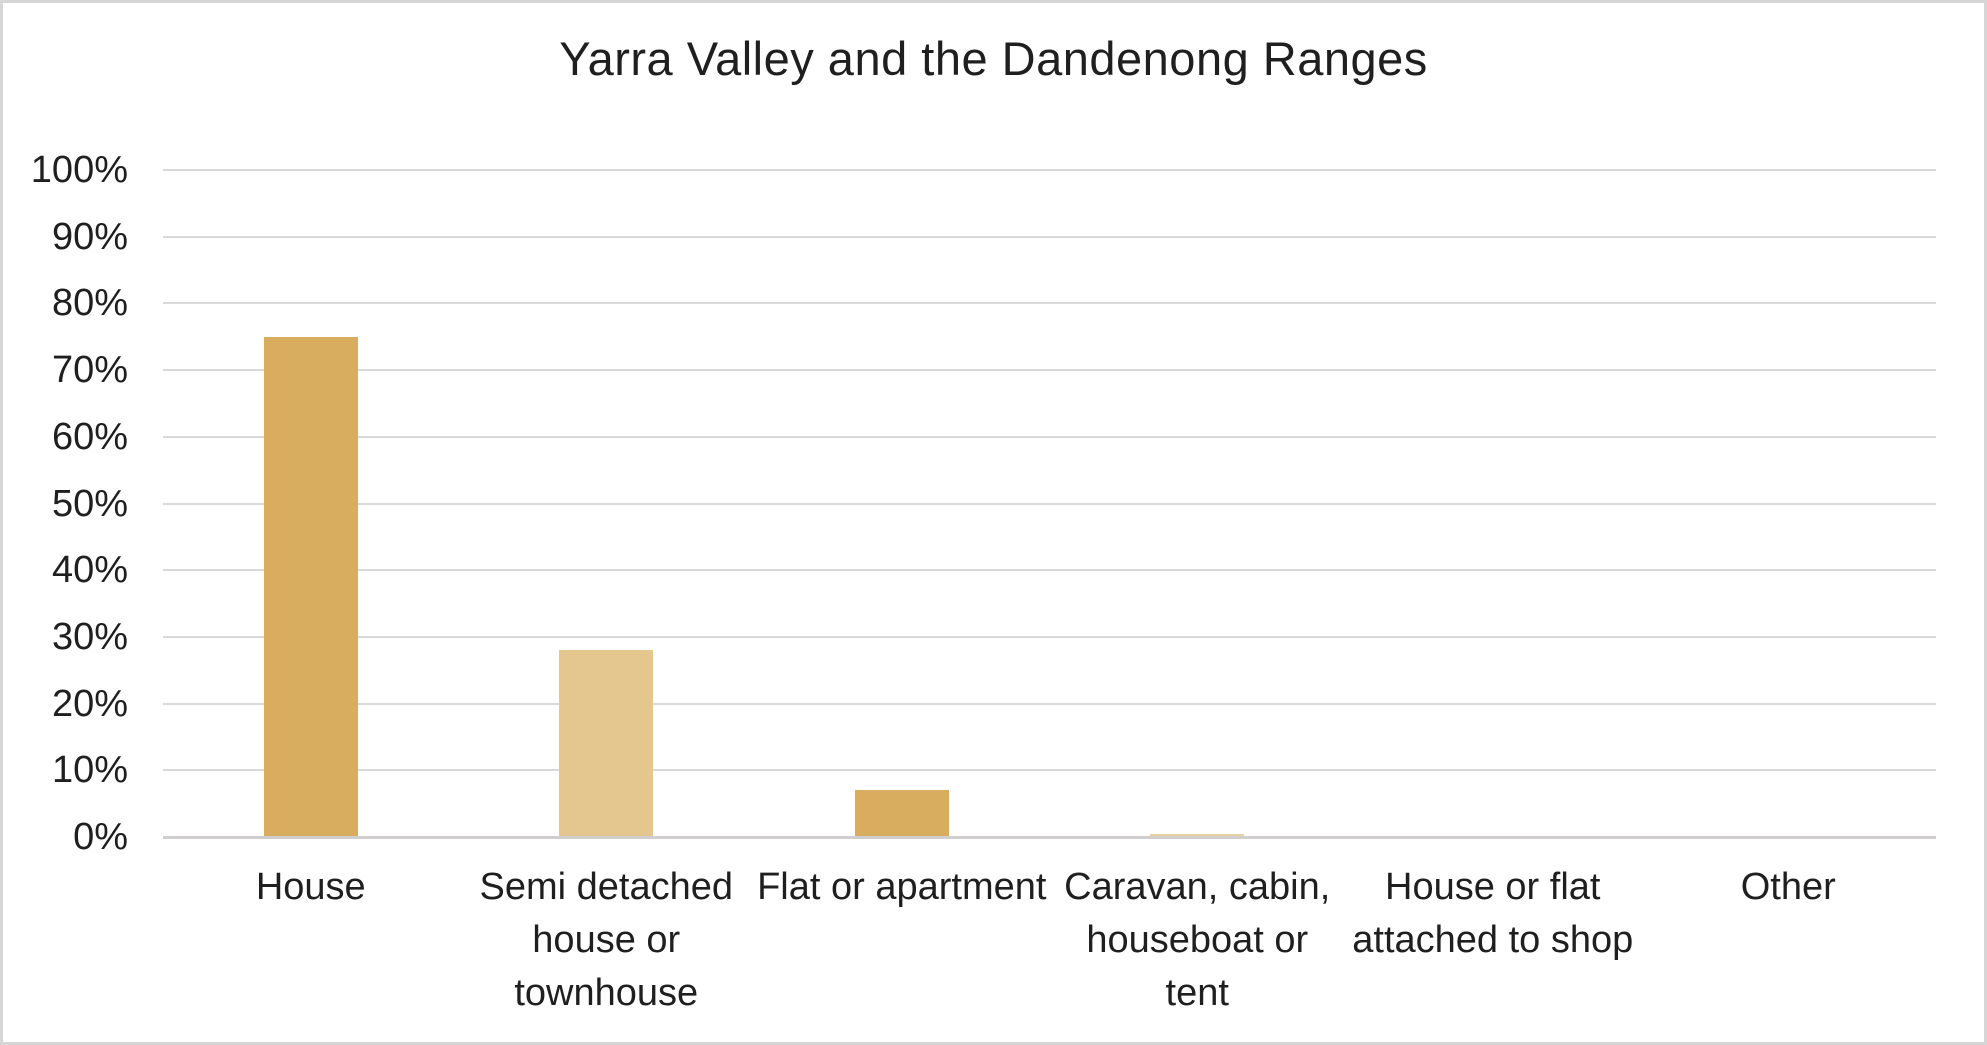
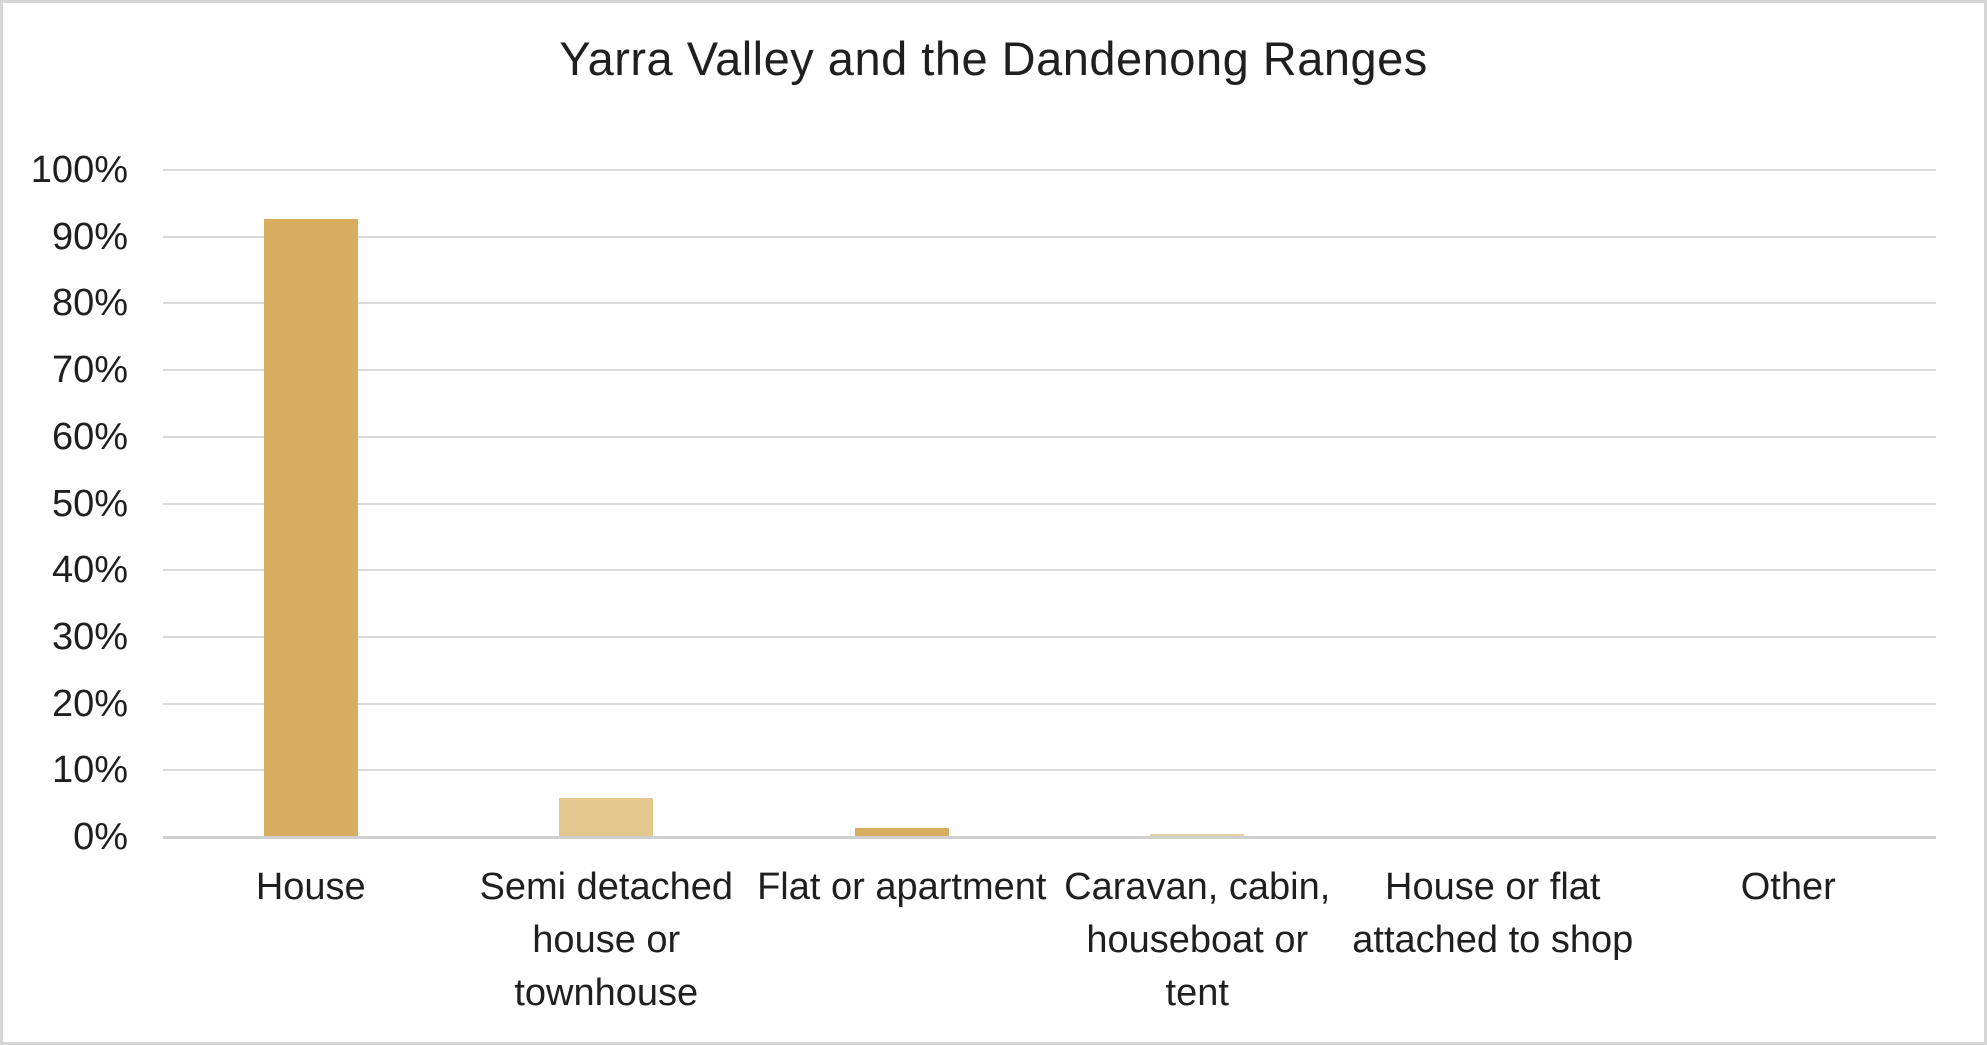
House: 75% -> 93%
Semi detached house or townhouse: 28% -> 6%
Flat or apartment: 7% -> 1%
